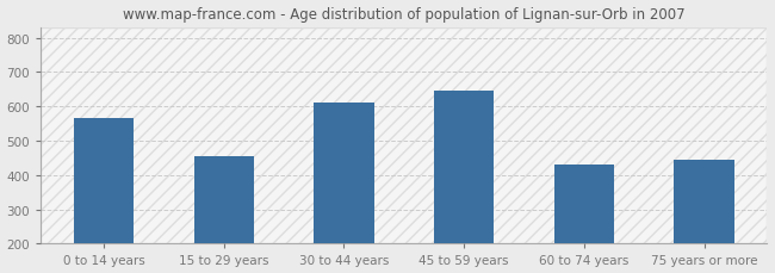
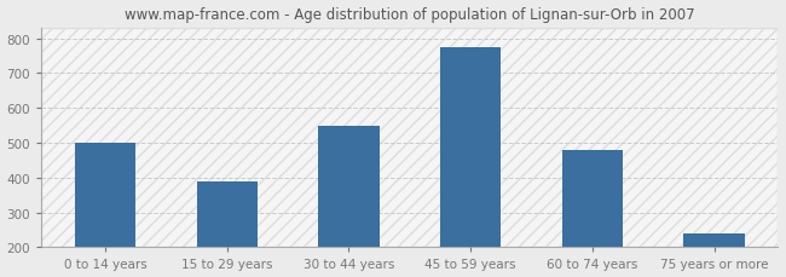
0 to 14 years: 565 -> 500
15 to 29 years: 455 -> 390
30 to 44 years: 610 -> 550
45 to 59 years: 645 -> 775
60 to 74 years: 430 -> 480
75 years or more: 445 -> 240
